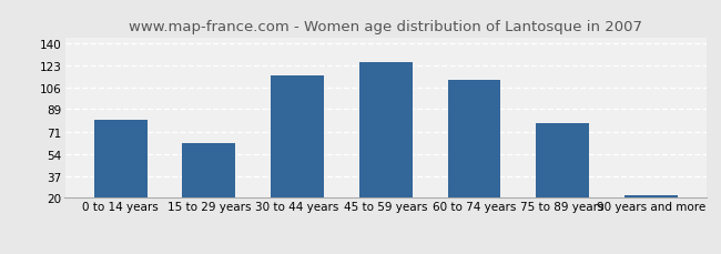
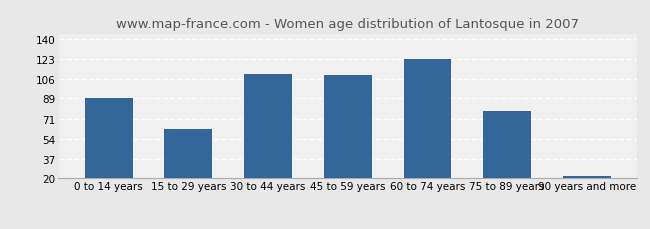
0 to 14 years: 81 -> 89
30 to 44 years: 115 -> 110
45 to 59 years: 126 -> 109
60 to 74 years: 112 -> 123
